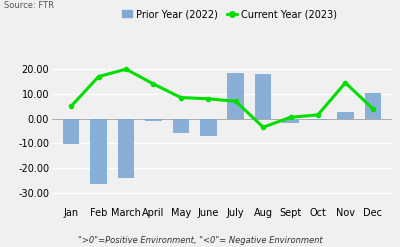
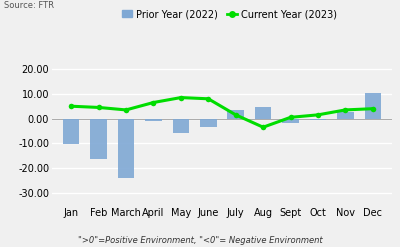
Prior Year (2022)/Feb: -26.5 -> -16.5
Current Year (2023)/Feb: 17.0 -> 4.5
Current Year (2023)/March: 20.0 -> 3.5
Current Year (2023)/April: 14.0 -> 6.5
Prior Year (2022)/June: -7.0 -> -3.5
Prior Year (2022)/July: 18.5 -> 3.5
Current Year (2023)/July: 7.0 -> 1.5
Prior Year (2022)/Aug: 18.0 -> 4.5
Current Year (2023)/Nov: 14.5 -> 3.5
